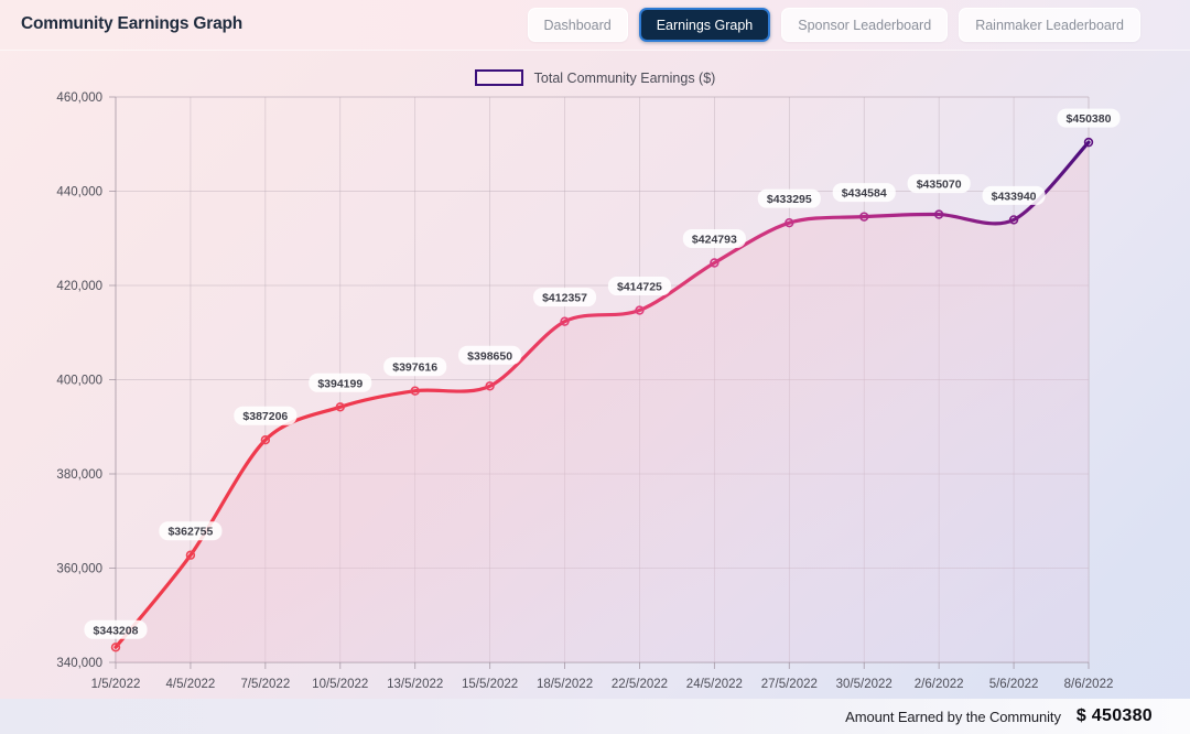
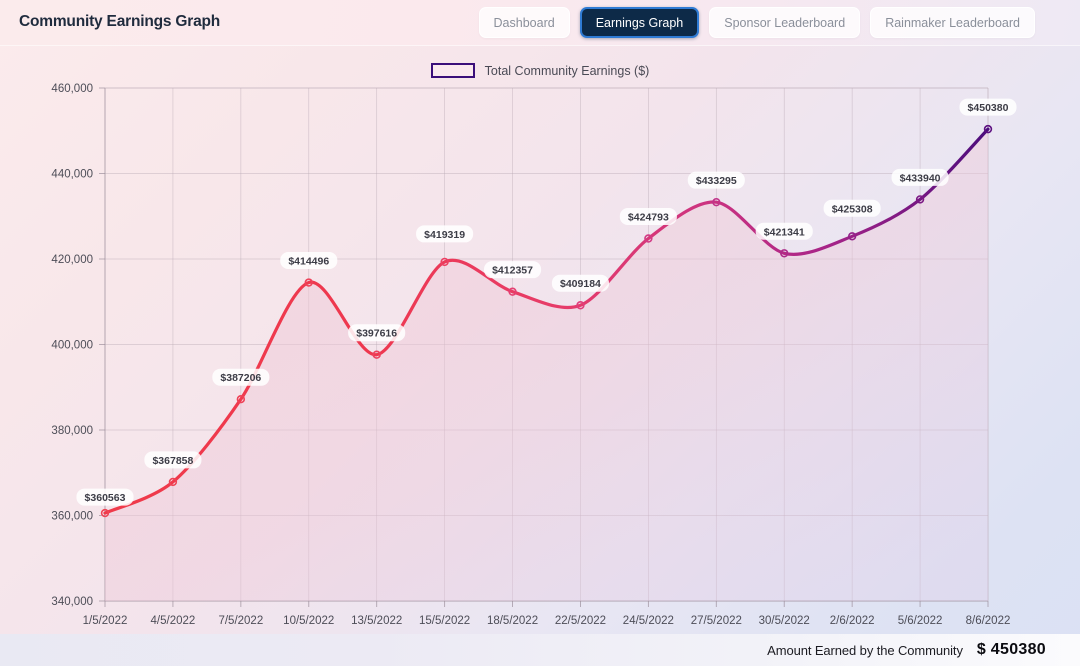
1/5/2022: $343208 -> $360563
4/5/2022: $362755 -> $367858
10/5/2022: $394199 -> $414496
15/5/2022: $398650 -> $419319
22/5/2022: $414725 -> $409184
30/5/2022: $434584 -> $421341
2/6/2022: $435070 -> $425308
